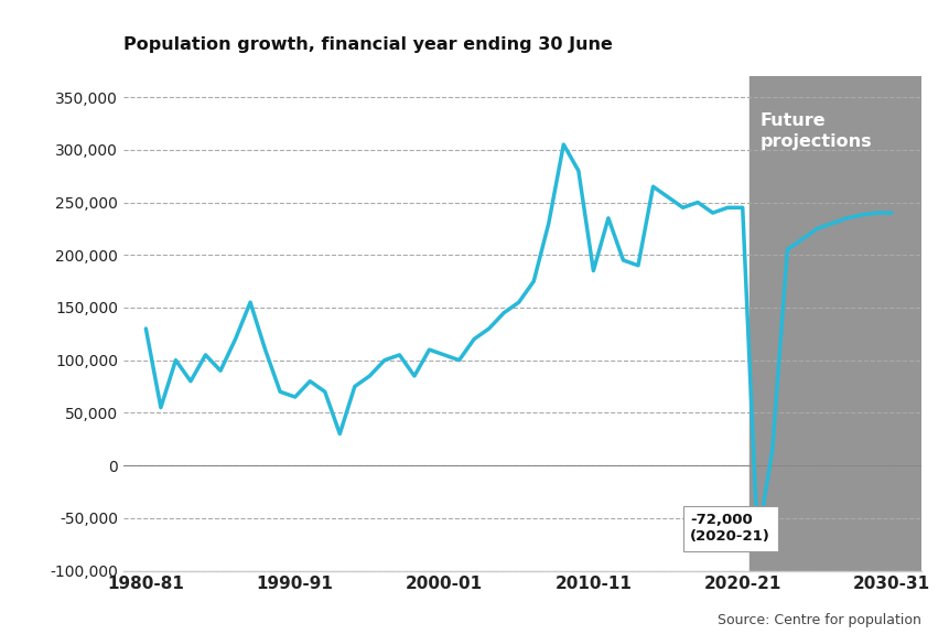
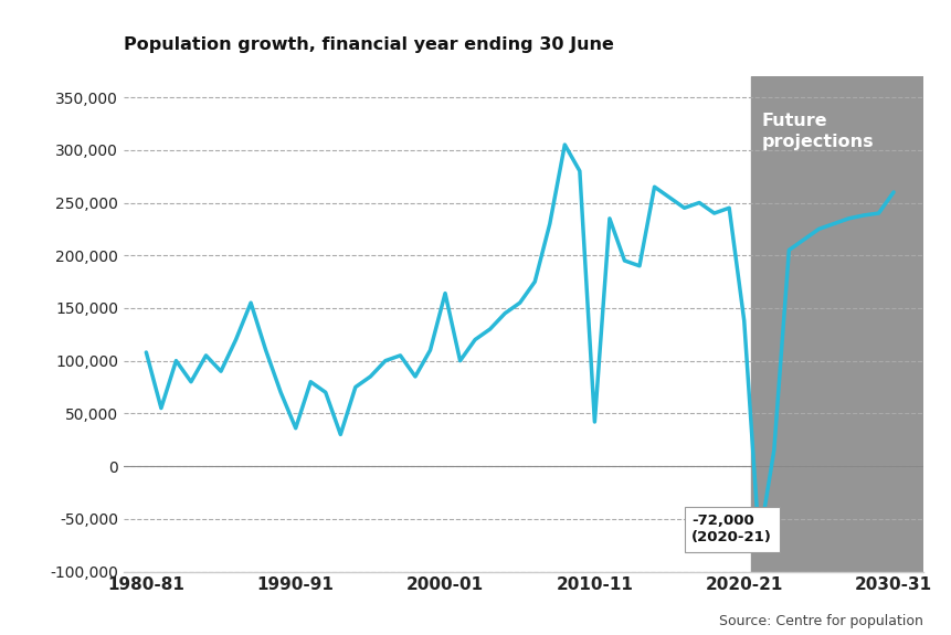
1980-81: 130,000 -> 108,000
1990-91: 65,000 -> 36,000
2000-01: 105,000 -> 164,000
2010-11: 185,000 -> 42,000
2020-21: 245,000 -> 138,000
2030-31: 240,000 -> 260,000
